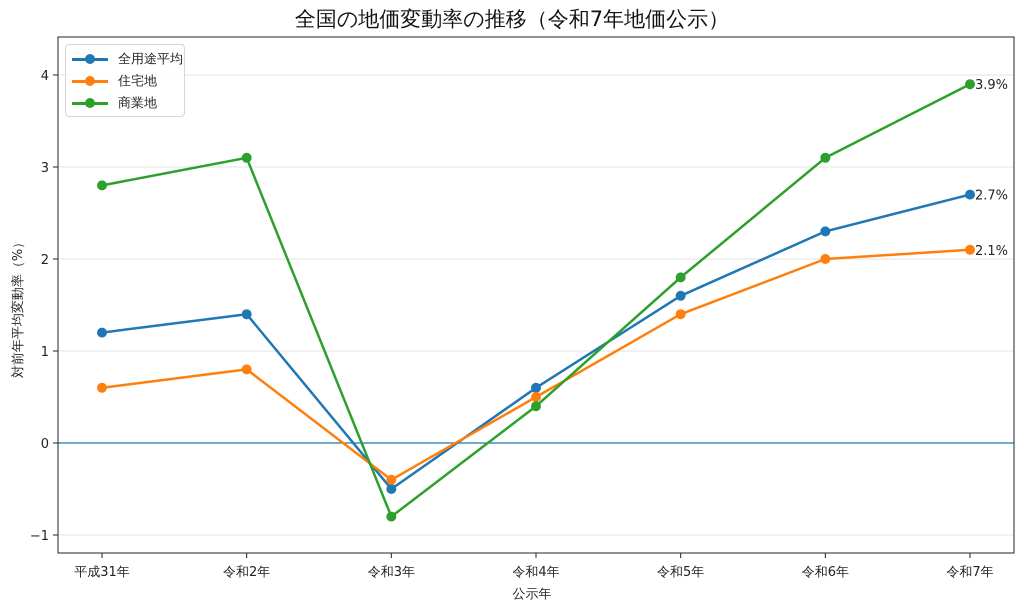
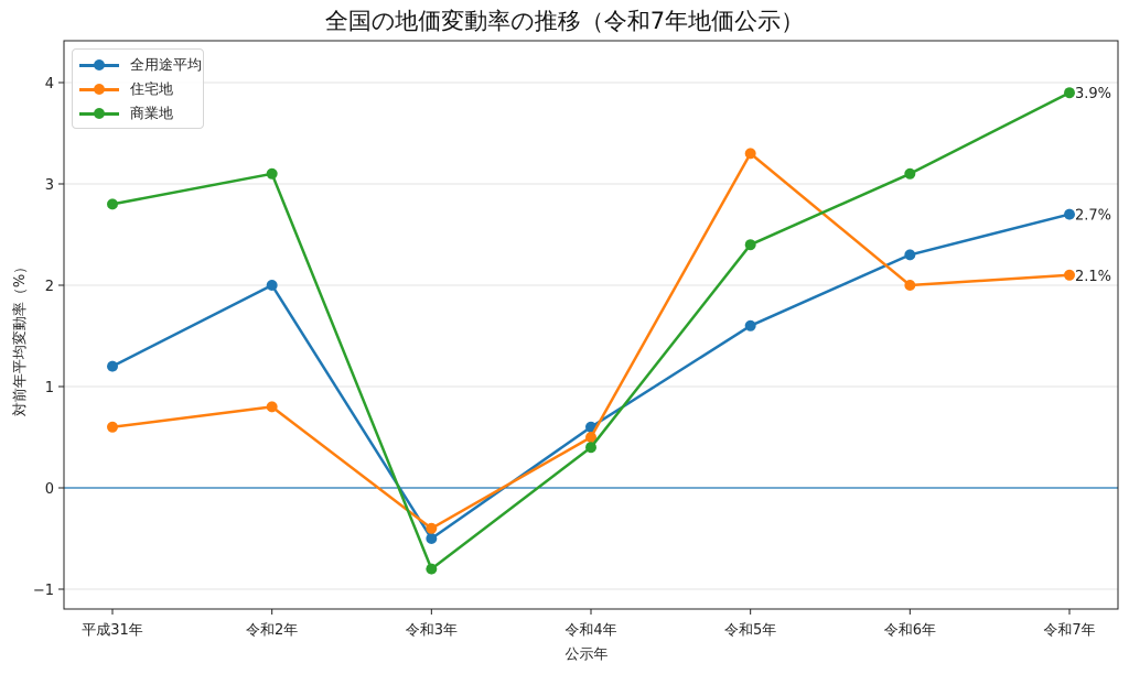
全用途平均/令和2年: 1.4 -> 2.0
住宅地/令和5年: 1.4 -> 3.3
商業地/令和5年: 1.8 -> 2.4
